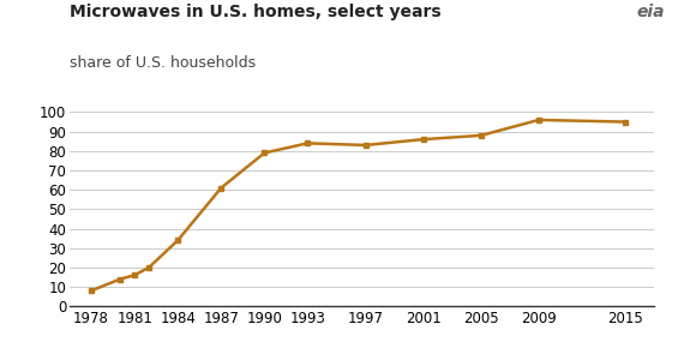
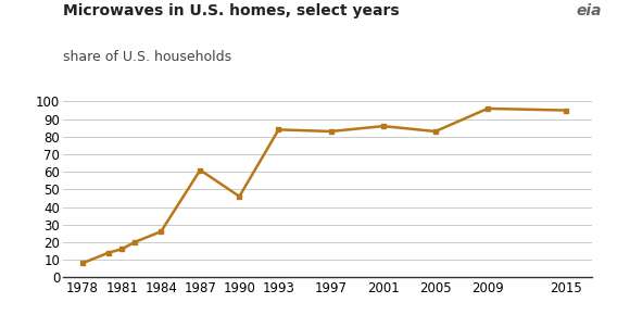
1984: 34 -> 26
1990: 79 -> 46
2005: 88 -> 83
